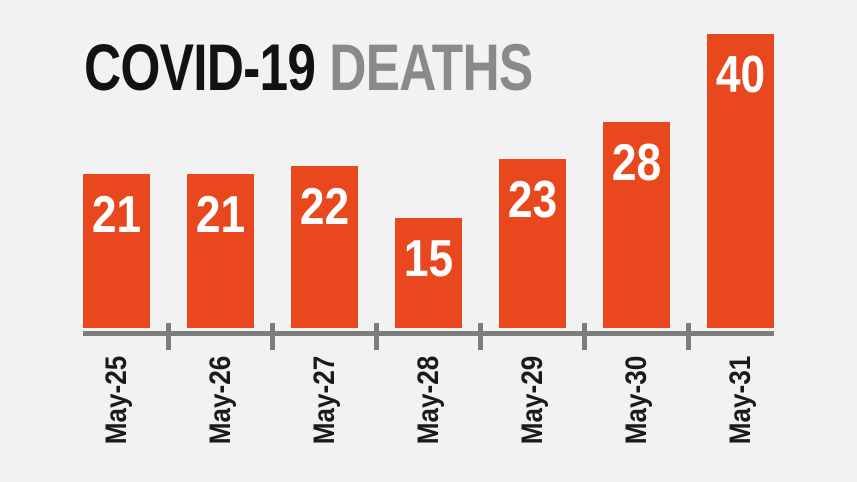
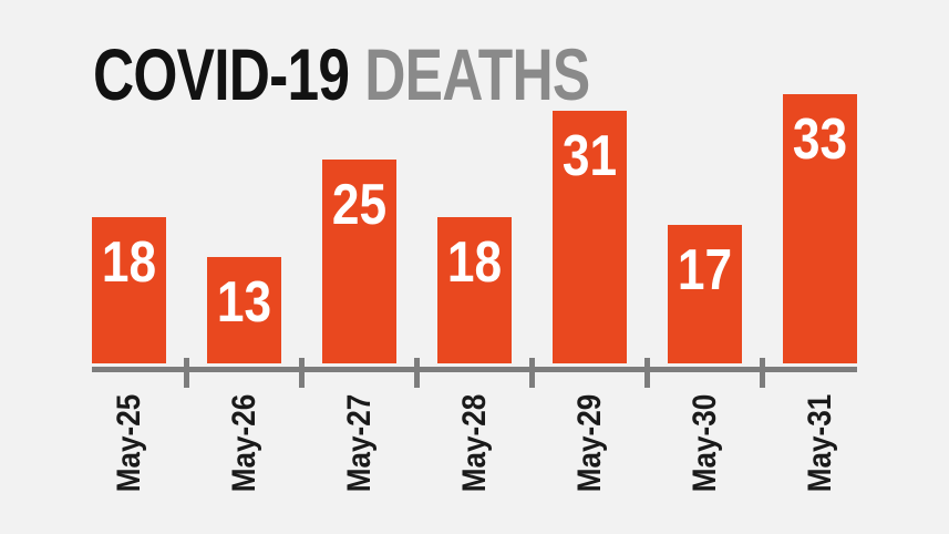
May-25: 21 -> 18
May-26: 21 -> 13
May-27: 22 -> 25
May-28: 15 -> 18
May-29: 23 -> 31
May-30: 28 -> 17
May-31: 40 -> 33
